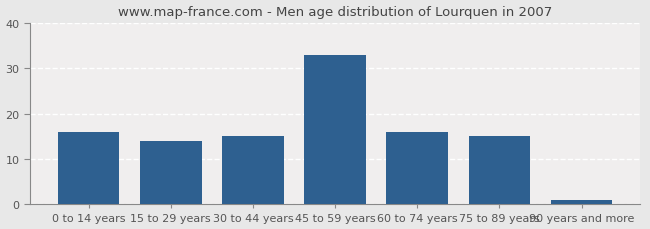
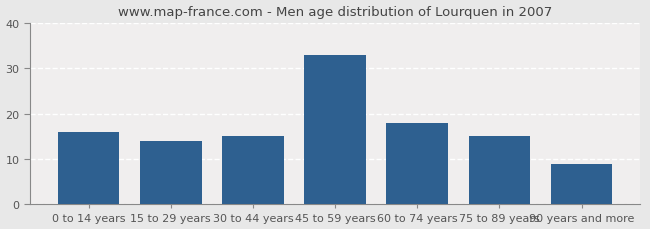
60 to 74 years: 16 -> 18
90 years and more: 1 -> 9
